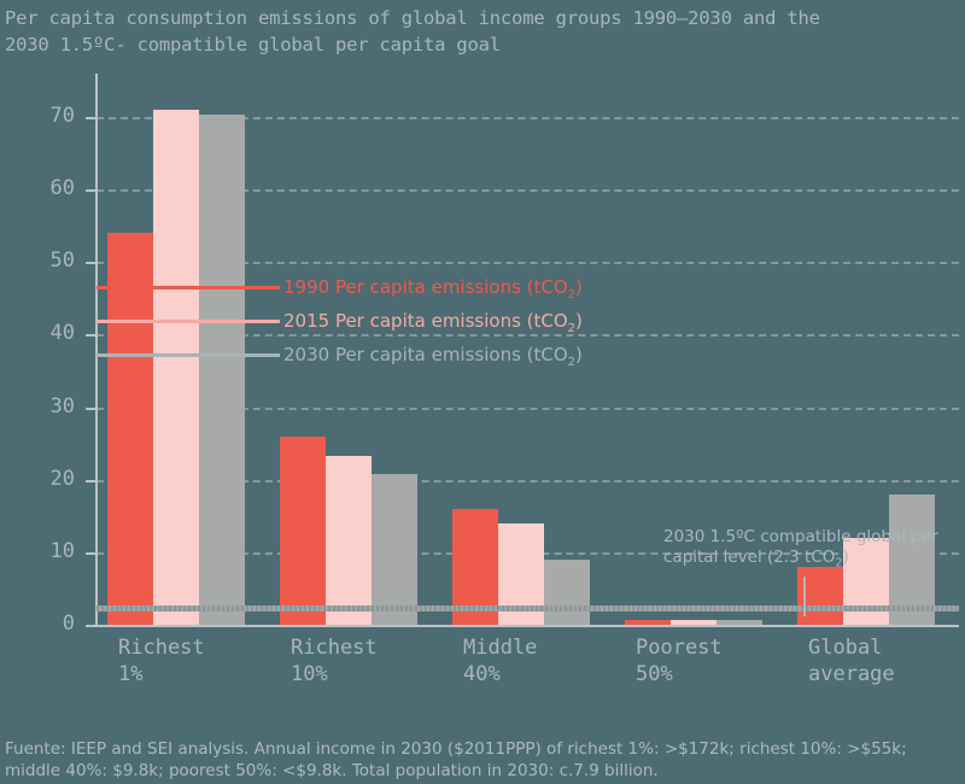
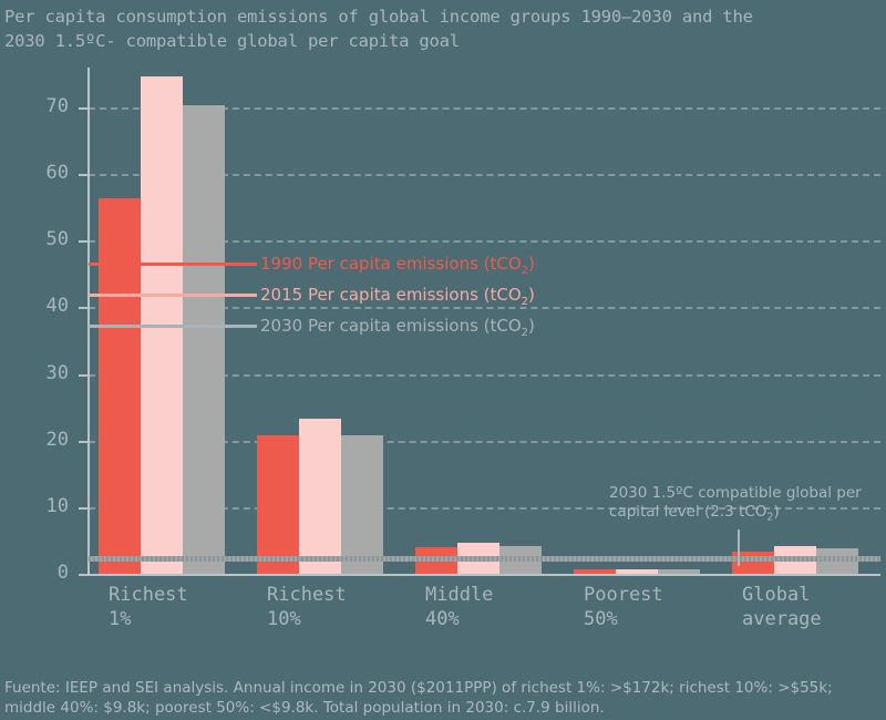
1990 Per capita emissions (tCO2)/Richest 1%: 54 -> 56
2015 Per capita emissions (tCO2)/Richest 1%: 71 -> 75
1990 Per capita emissions (tCO2)/Richest 10%: 26 -> 21
1990 Per capita emissions (tCO2)/Middle 40%: 16 -> 4
2015 Per capita emissions (tCO2)/Middle 40%: 14 -> 5
2030 Per capita emissions (tCO2)/Middle 40%: 9 -> 4
1990 Per capita emissions (tCO2)/Global average: 8 -> 3
2015 Per capita emissions (tCO2)/Global average: 12 -> 4
2030 Per capita emissions (tCO2)/Global average: 18 -> 4
